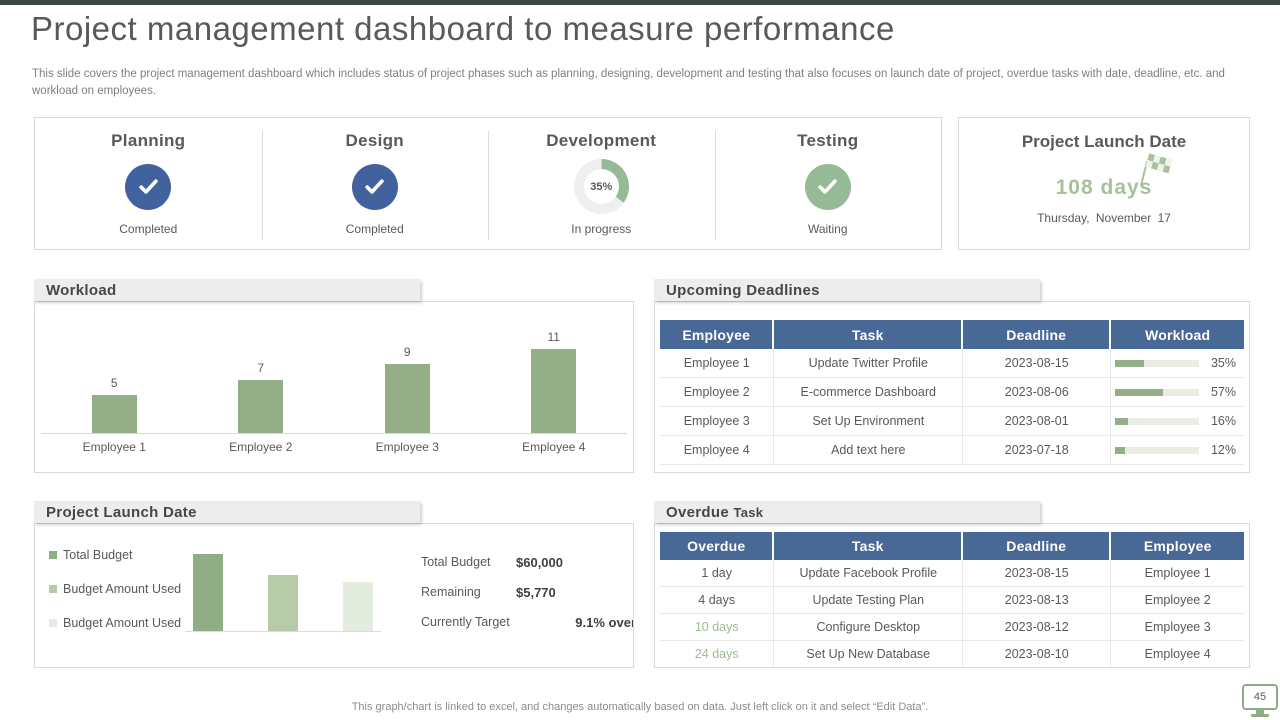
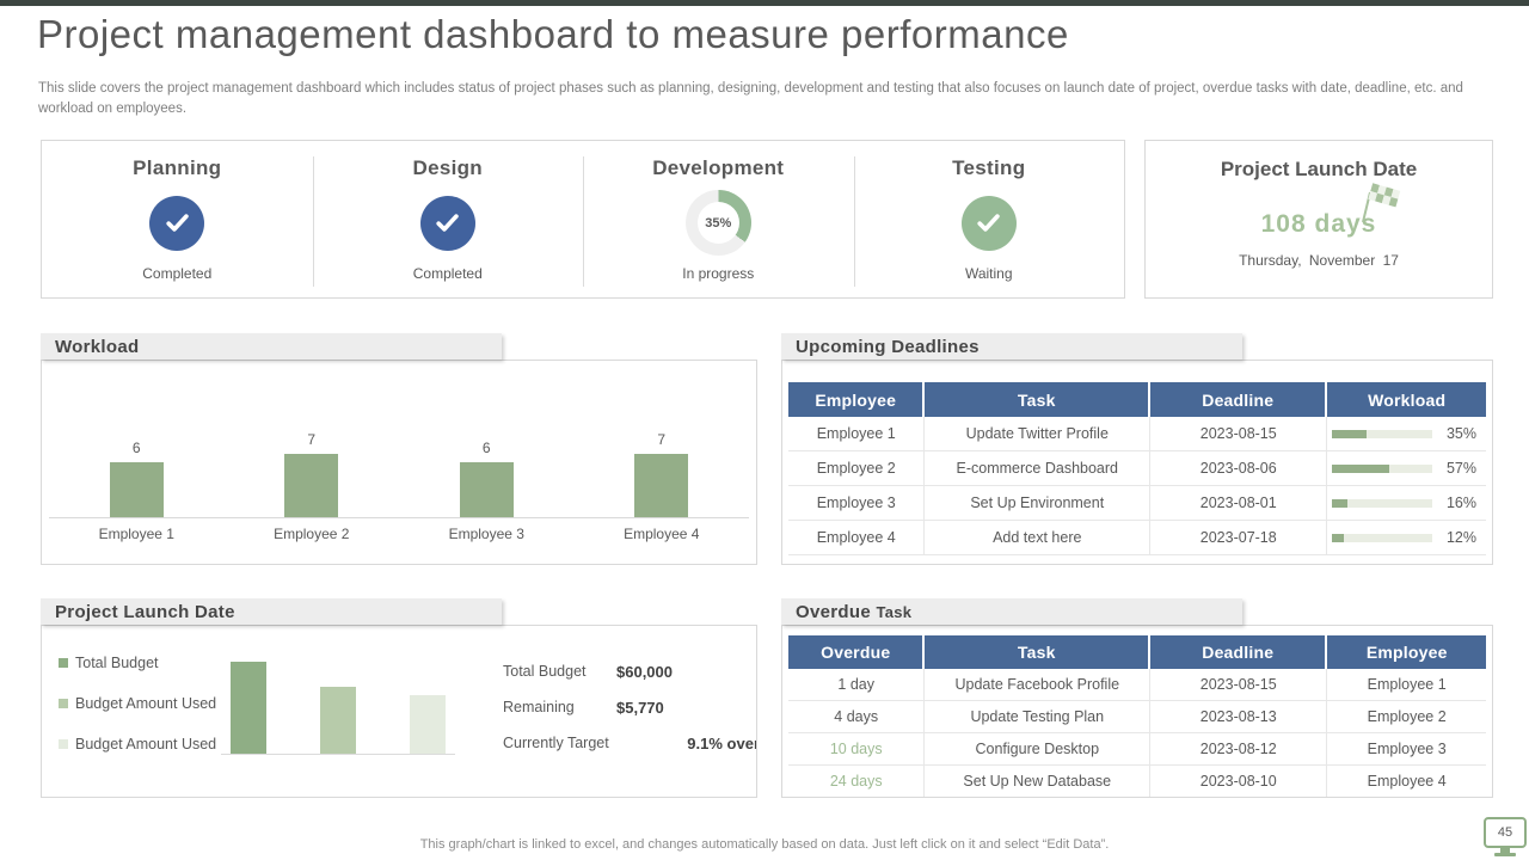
Workload/Employee 1: 5 -> 6
Workload/Employee 3: 9 -> 6
Workload/Employee 4: 11 -> 7
